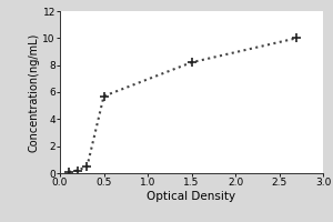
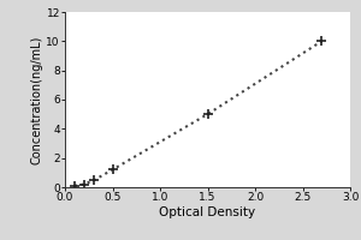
0.5: 5.7 -> 1.2
1.5: 8.2 -> 5.0
